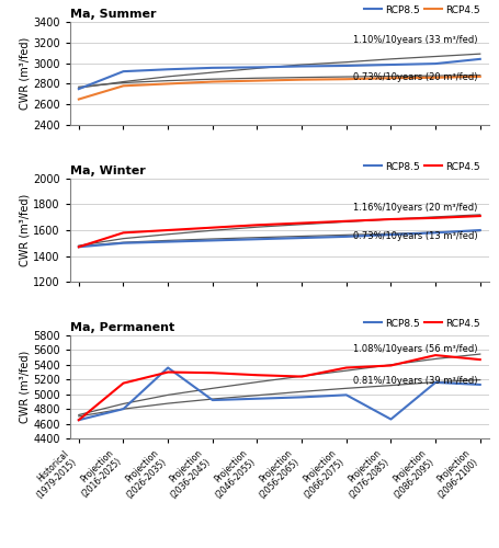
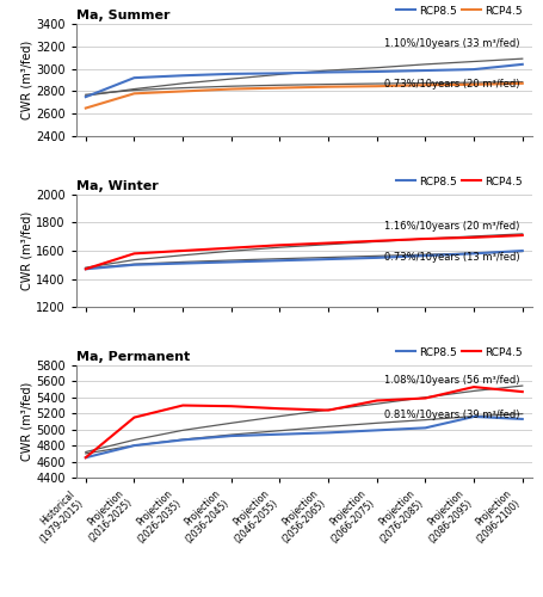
Ma, Permanent/RCP8.5/Projection (2026-2035): 5360 -> 4870
Ma, Permanent/RCP8.5/Projection (2076-2085): 4660 -> 5020
